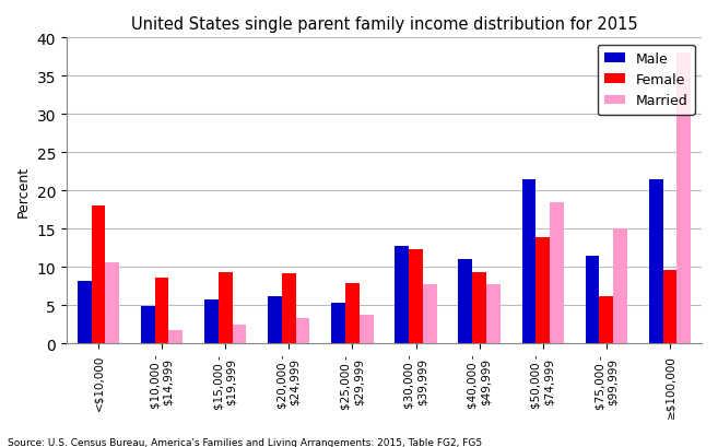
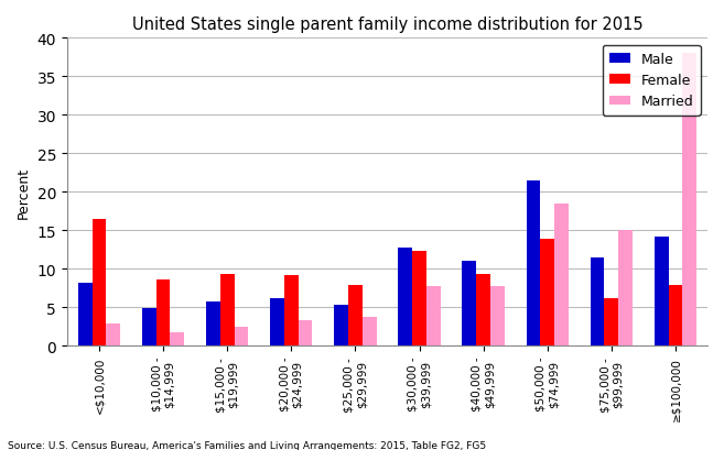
Female/<$10,000: 18.0 -> 16.4
Married/<$10,000: 10.6 -> 2.9
Male/≥$100,000: 21.4 -> 14.2
Female/≥$100,000: 9.6 -> 7.9
